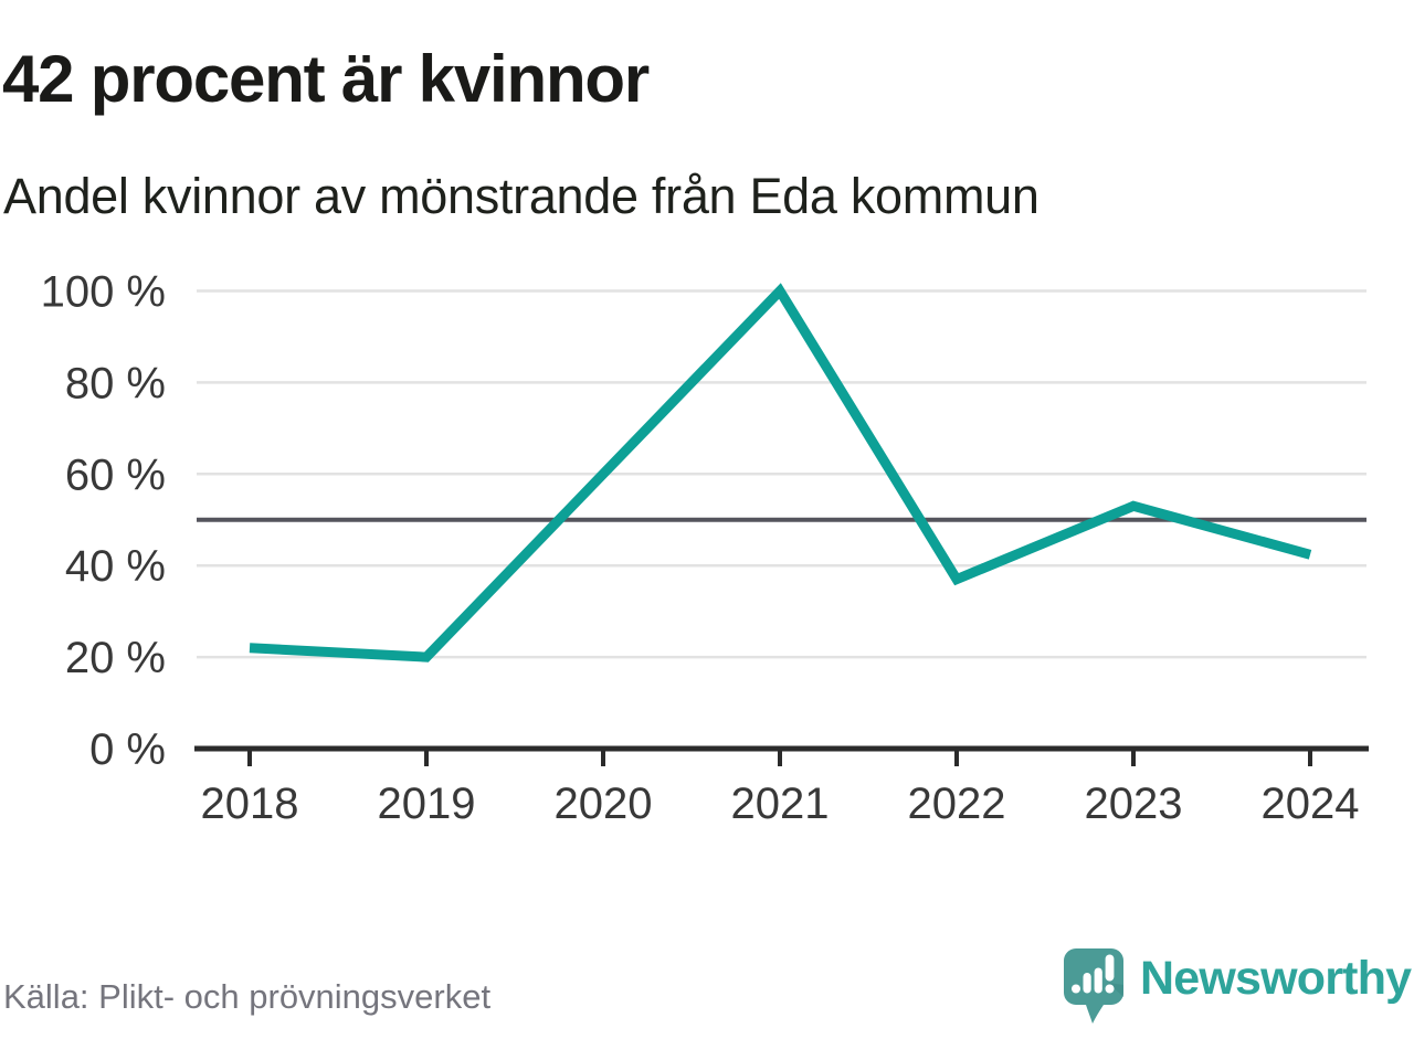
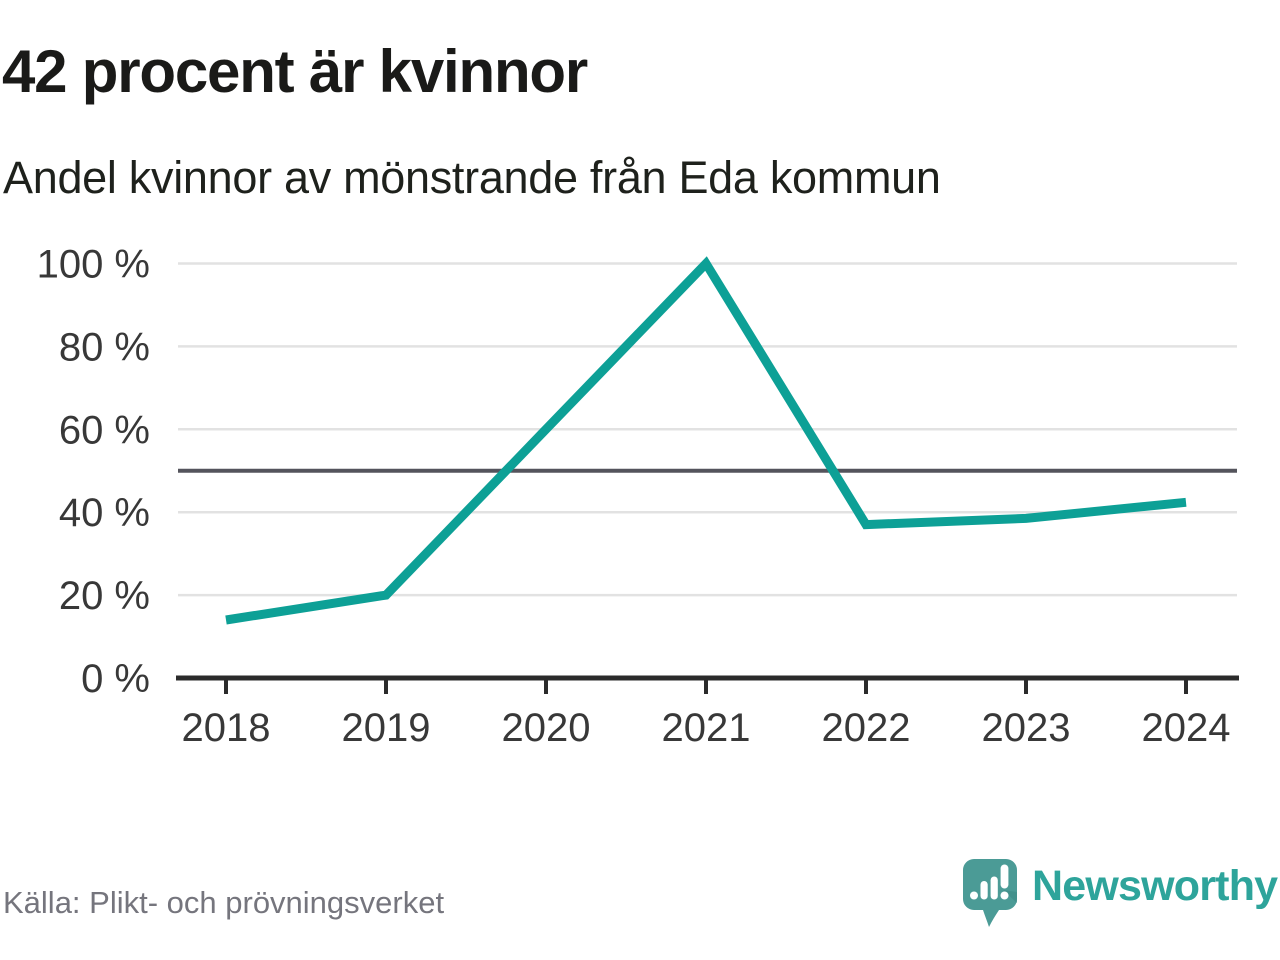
2018: 22% -> 14%
2023: 53% -> 38%
